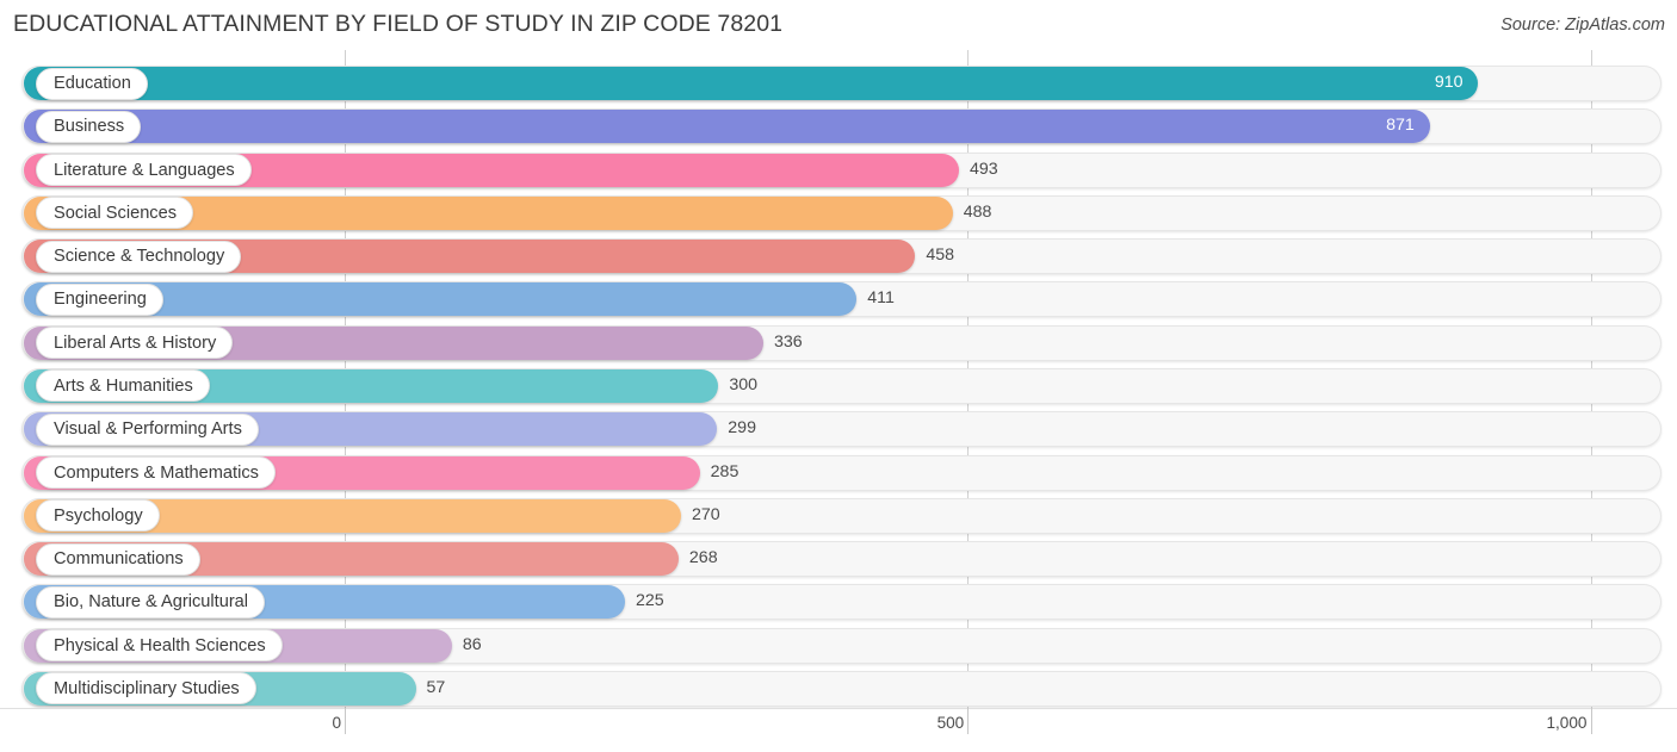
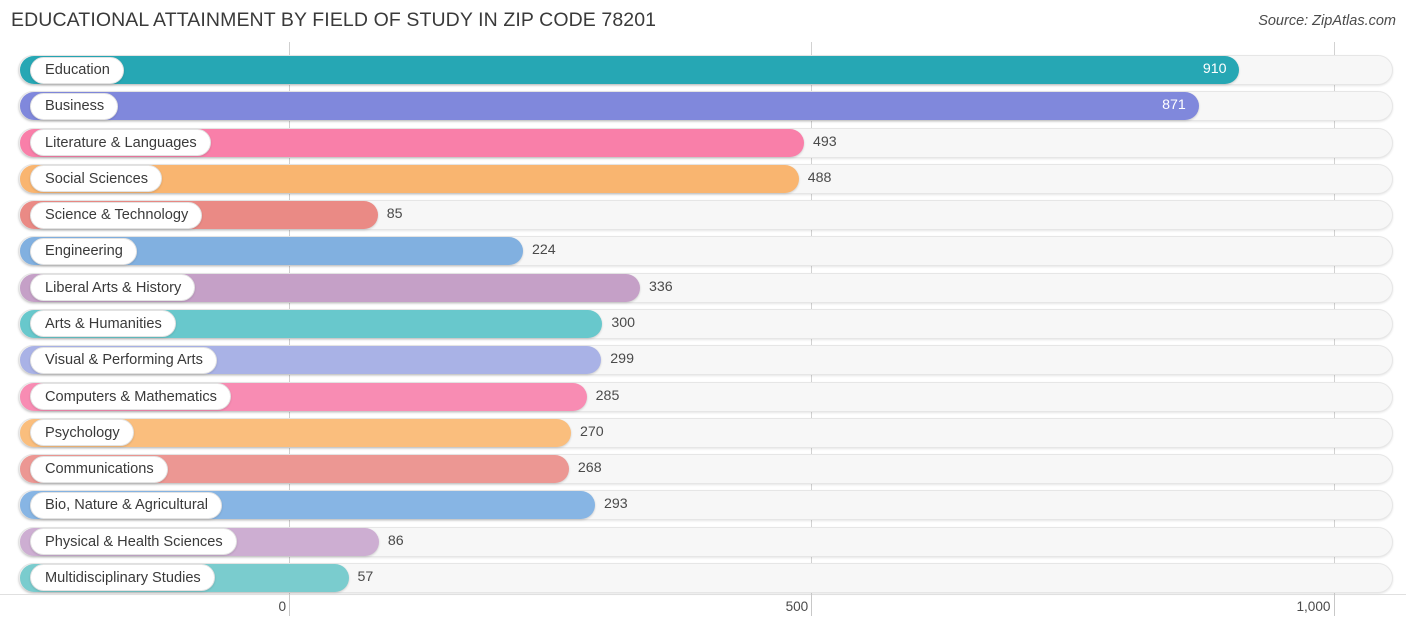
Science & Technology: 458 -> 85
Engineering: 411 -> 224
Bio, Nature & Agricultural: 225 -> 293
